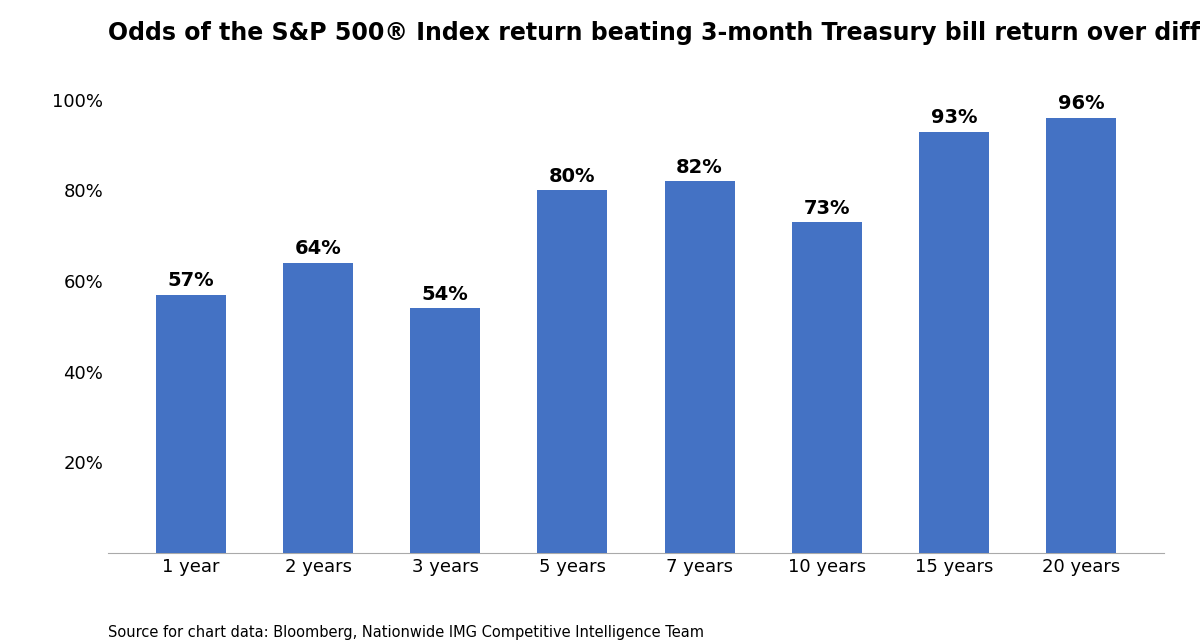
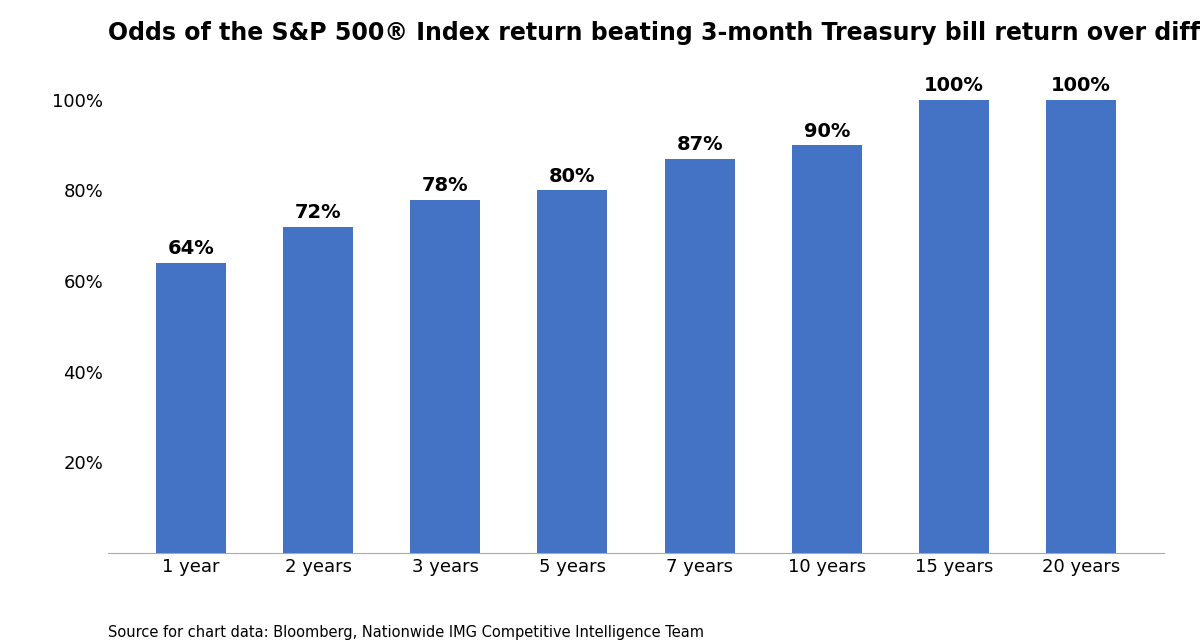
1 year: 57% -> 64%
2 years: 64% -> 72%
3 years: 54% -> 78%
7 years: 82% -> 87%
10 years: 73% -> 90%
15 years: 93% -> 100%
20 years: 96% -> 100%
